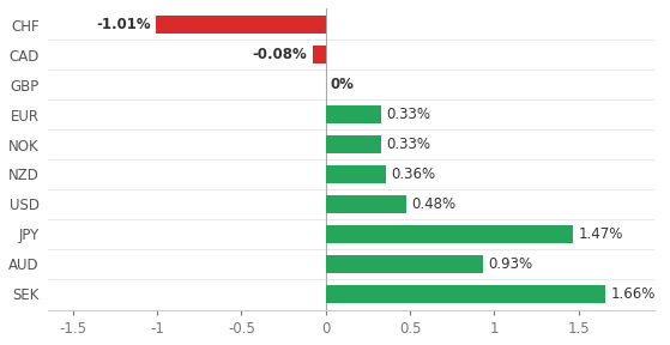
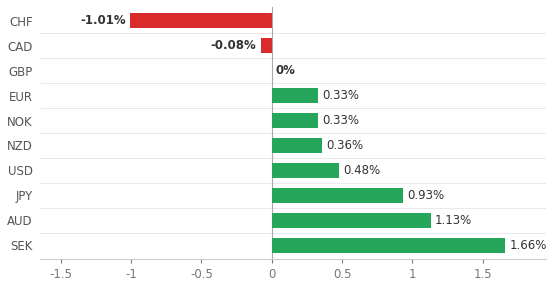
JPY: 1.47% -> 0.93%
AUD: 0.93% -> 1.13%
